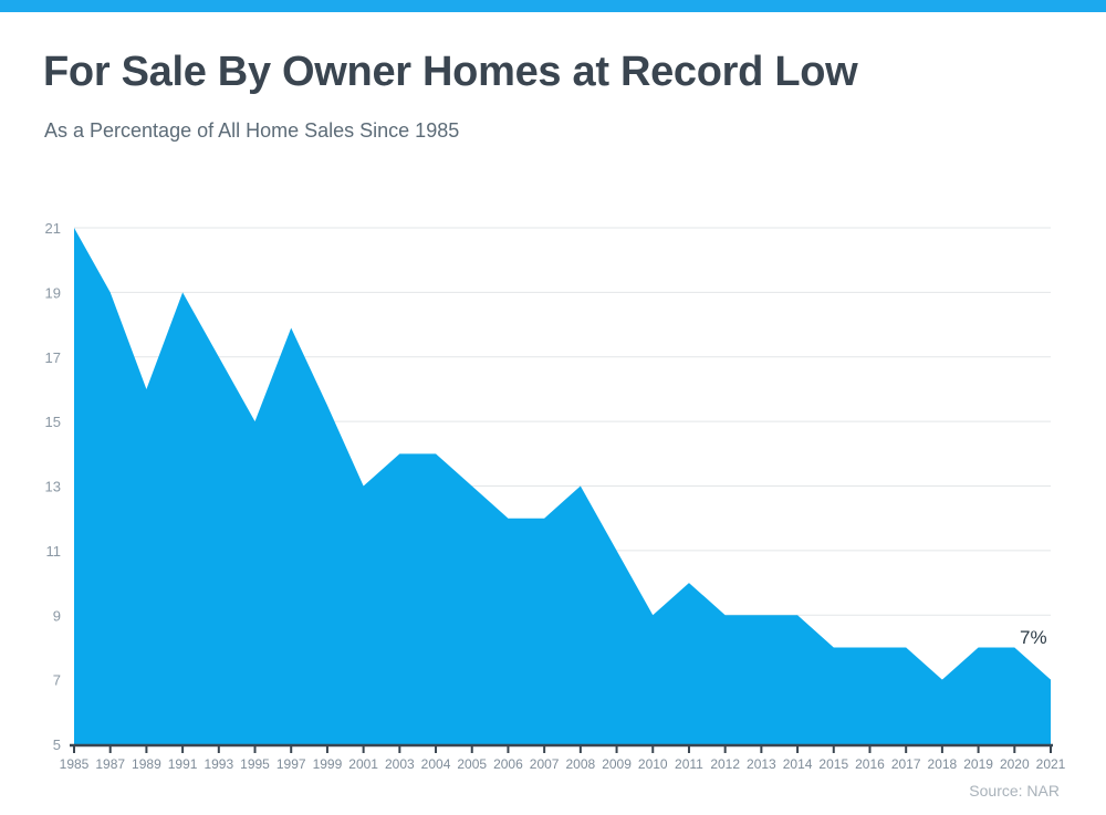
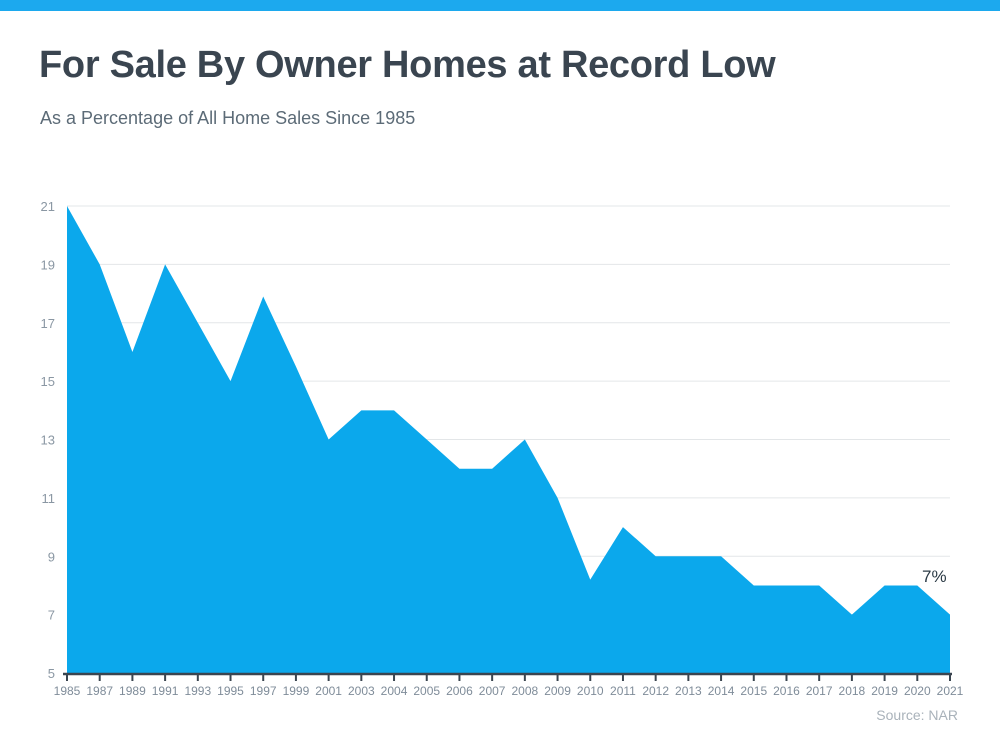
2010: 9.0 -> 8.2
